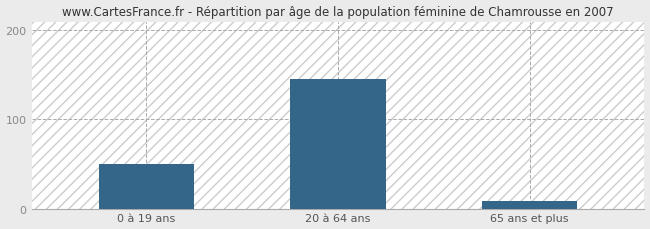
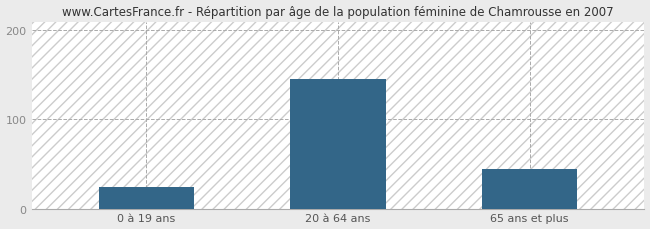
0 à 19 ans: 50 -> 24
65 ans et plus: 8 -> 44
